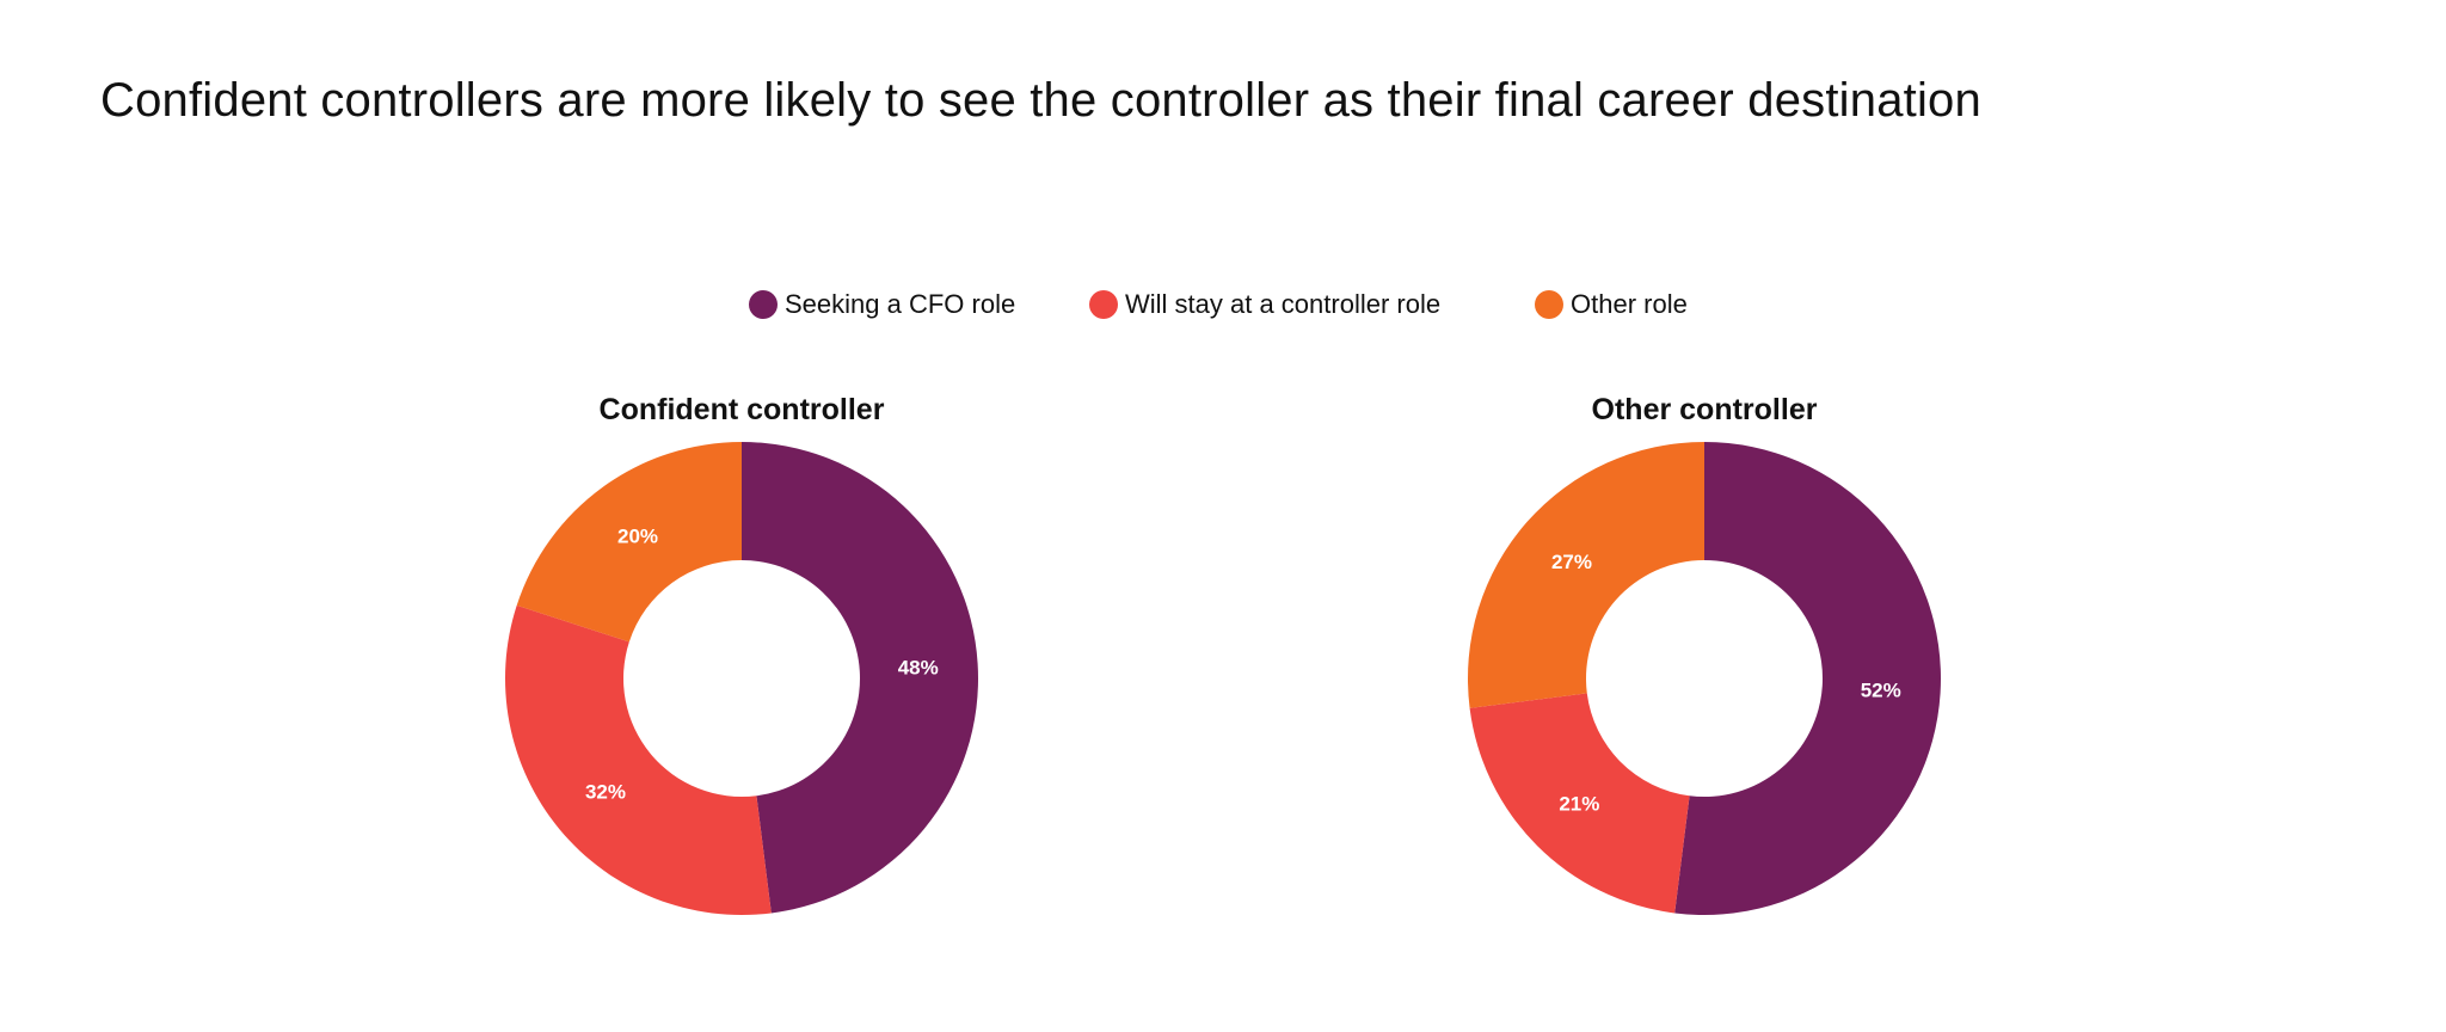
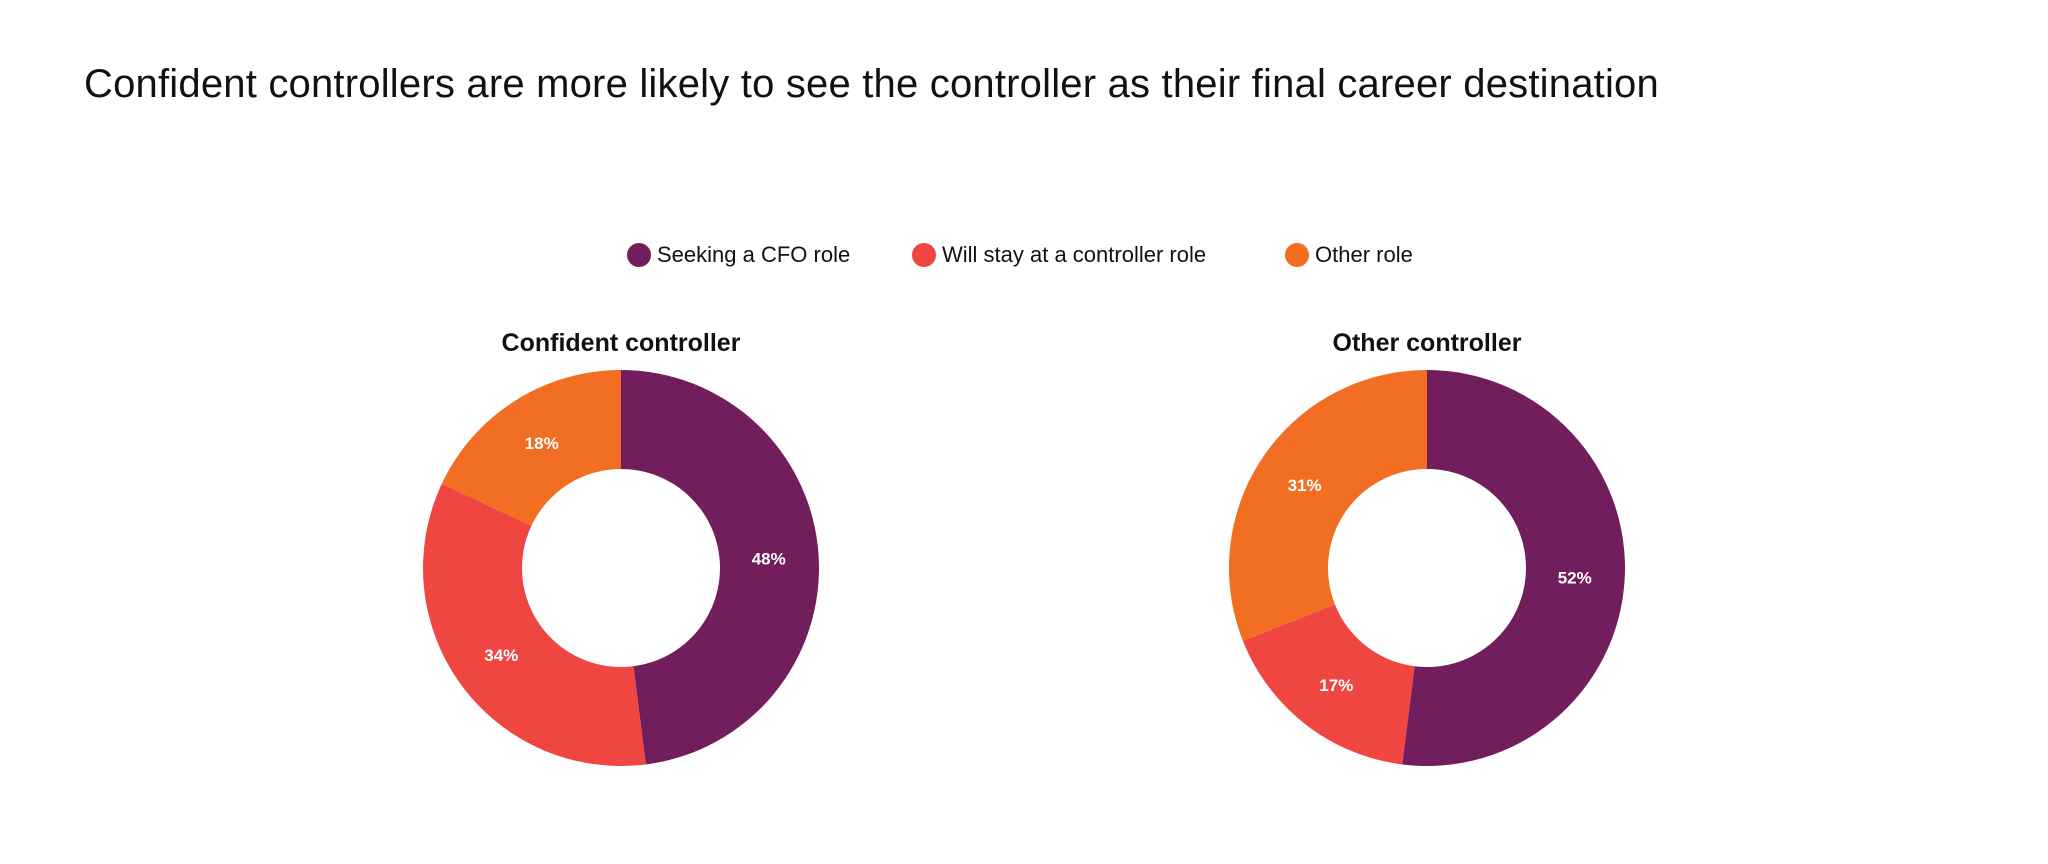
Confident controller/Will stay at a controller role: 32% -> 34%
Confident controller/Other role: 20% -> 18%
Other controller/Will stay at a controller role: 21% -> 17%
Other controller/Other role: 27% -> 31%
